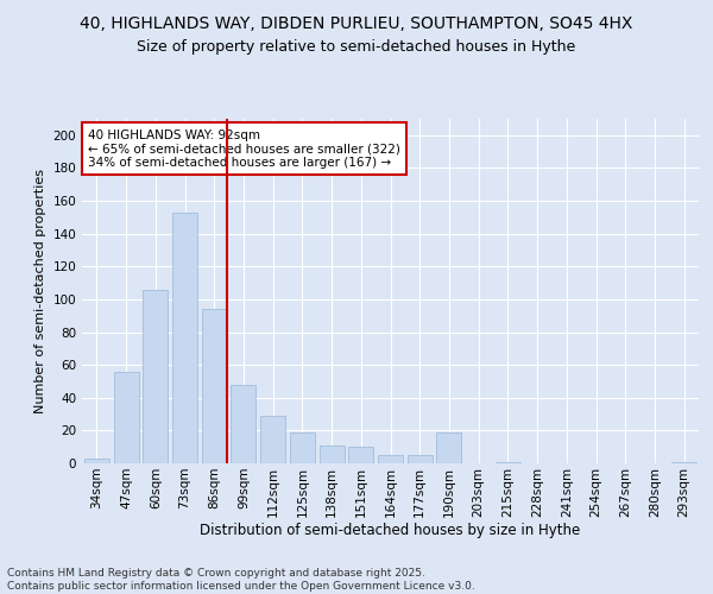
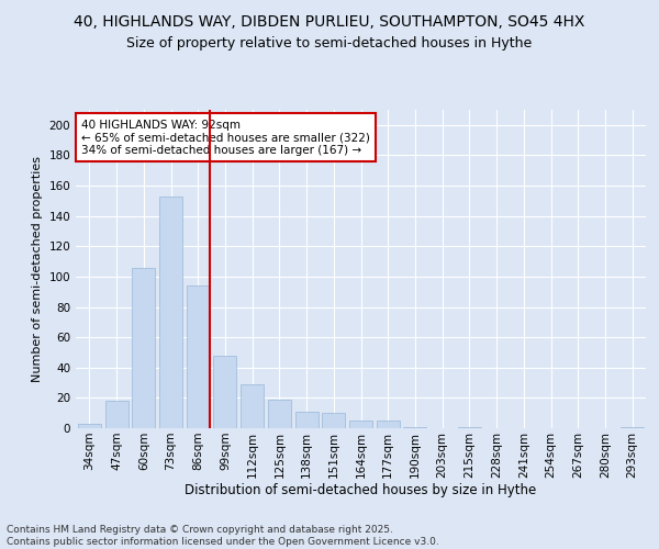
47sqm: 56 -> 18
190sqm: 19 -> 1
